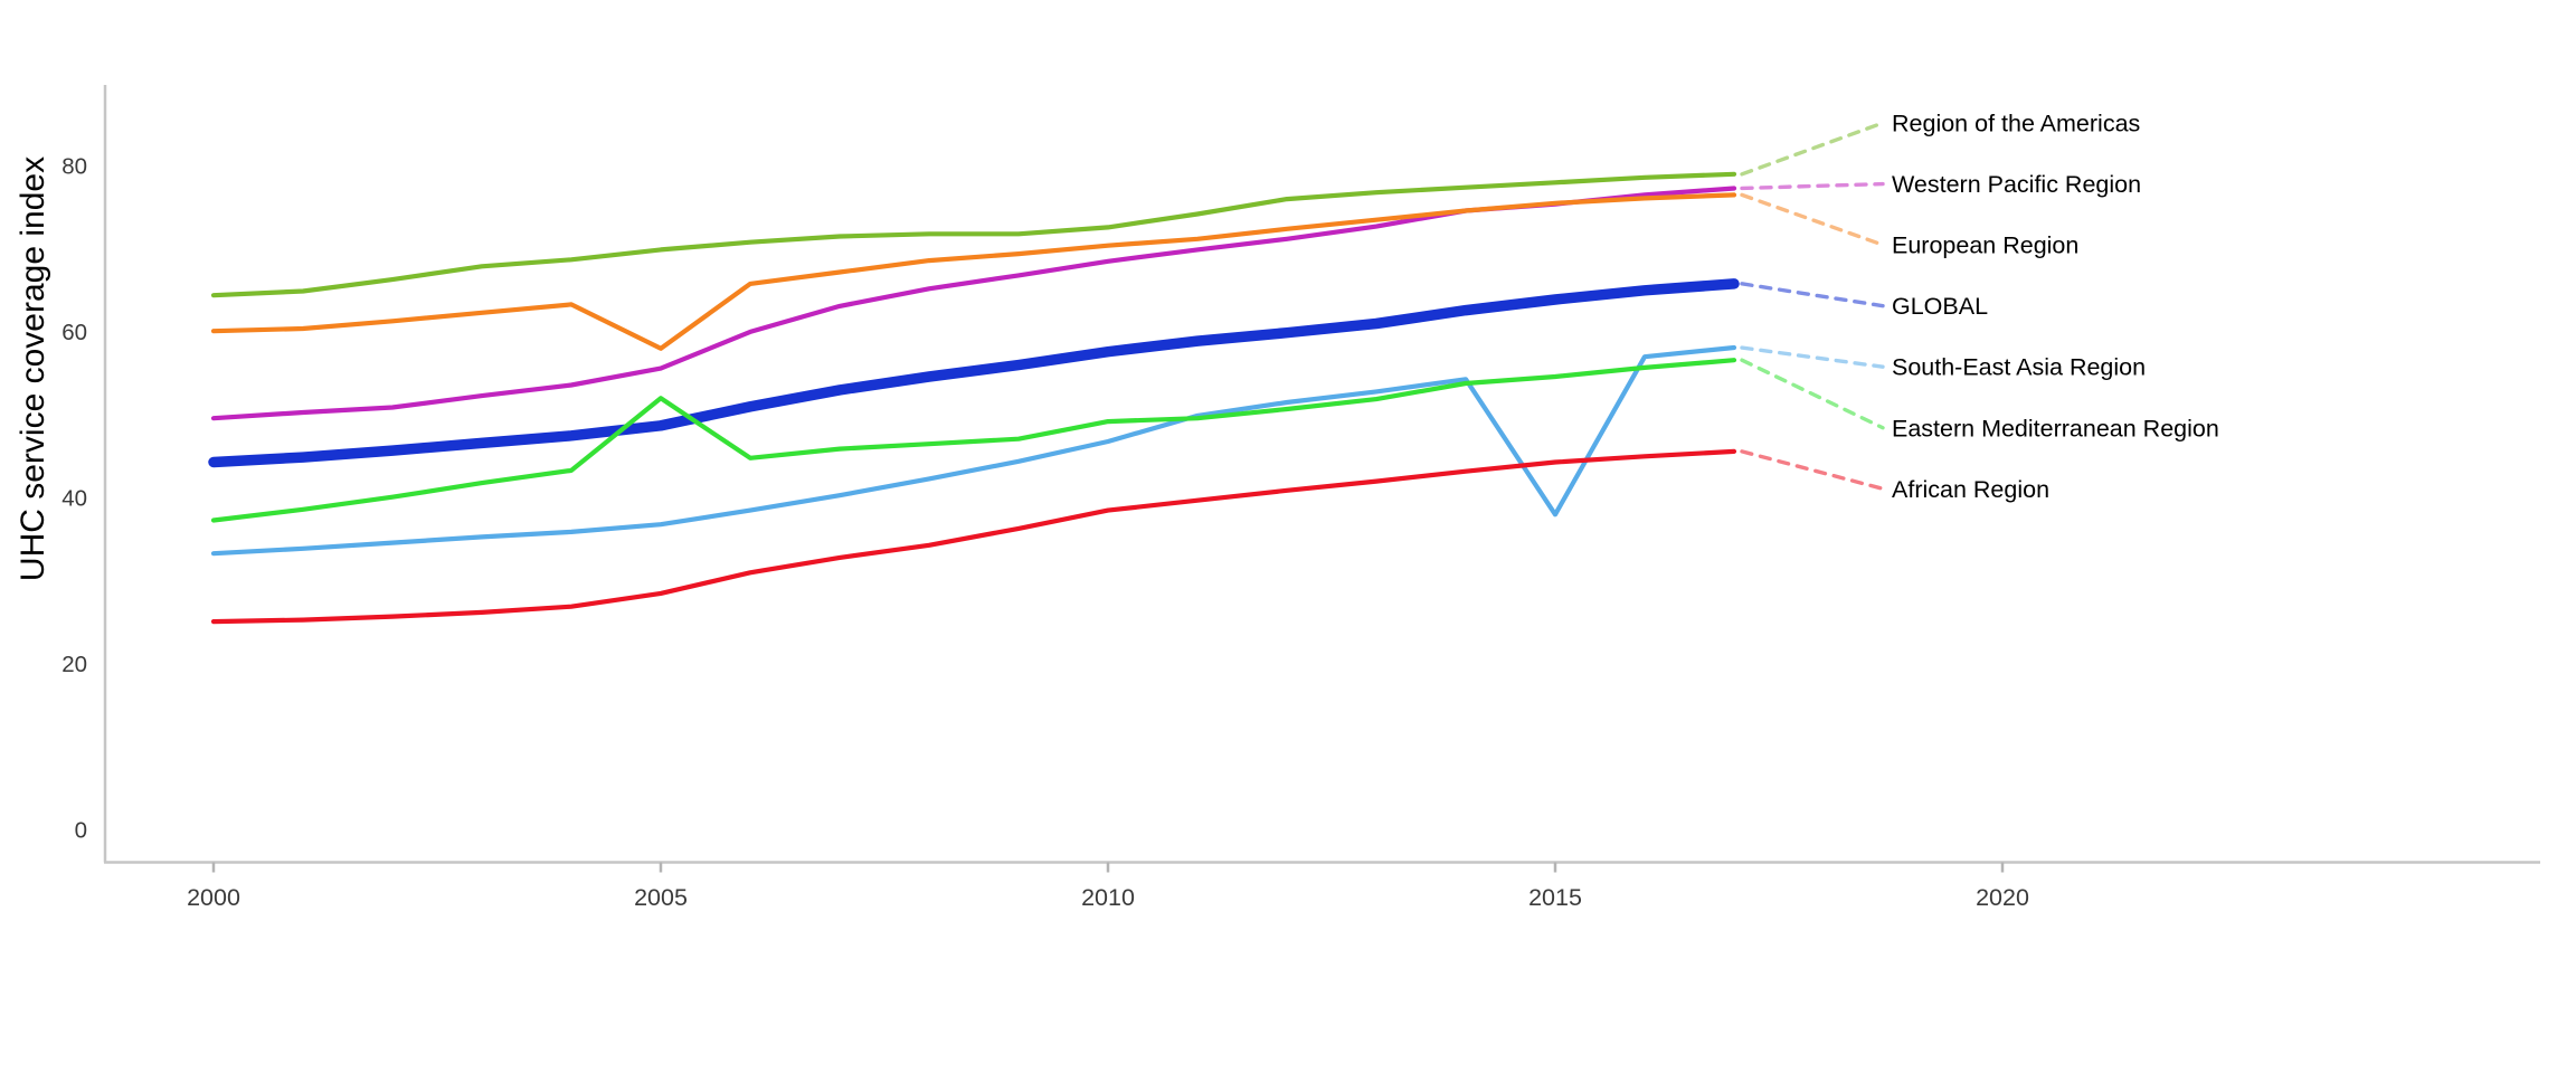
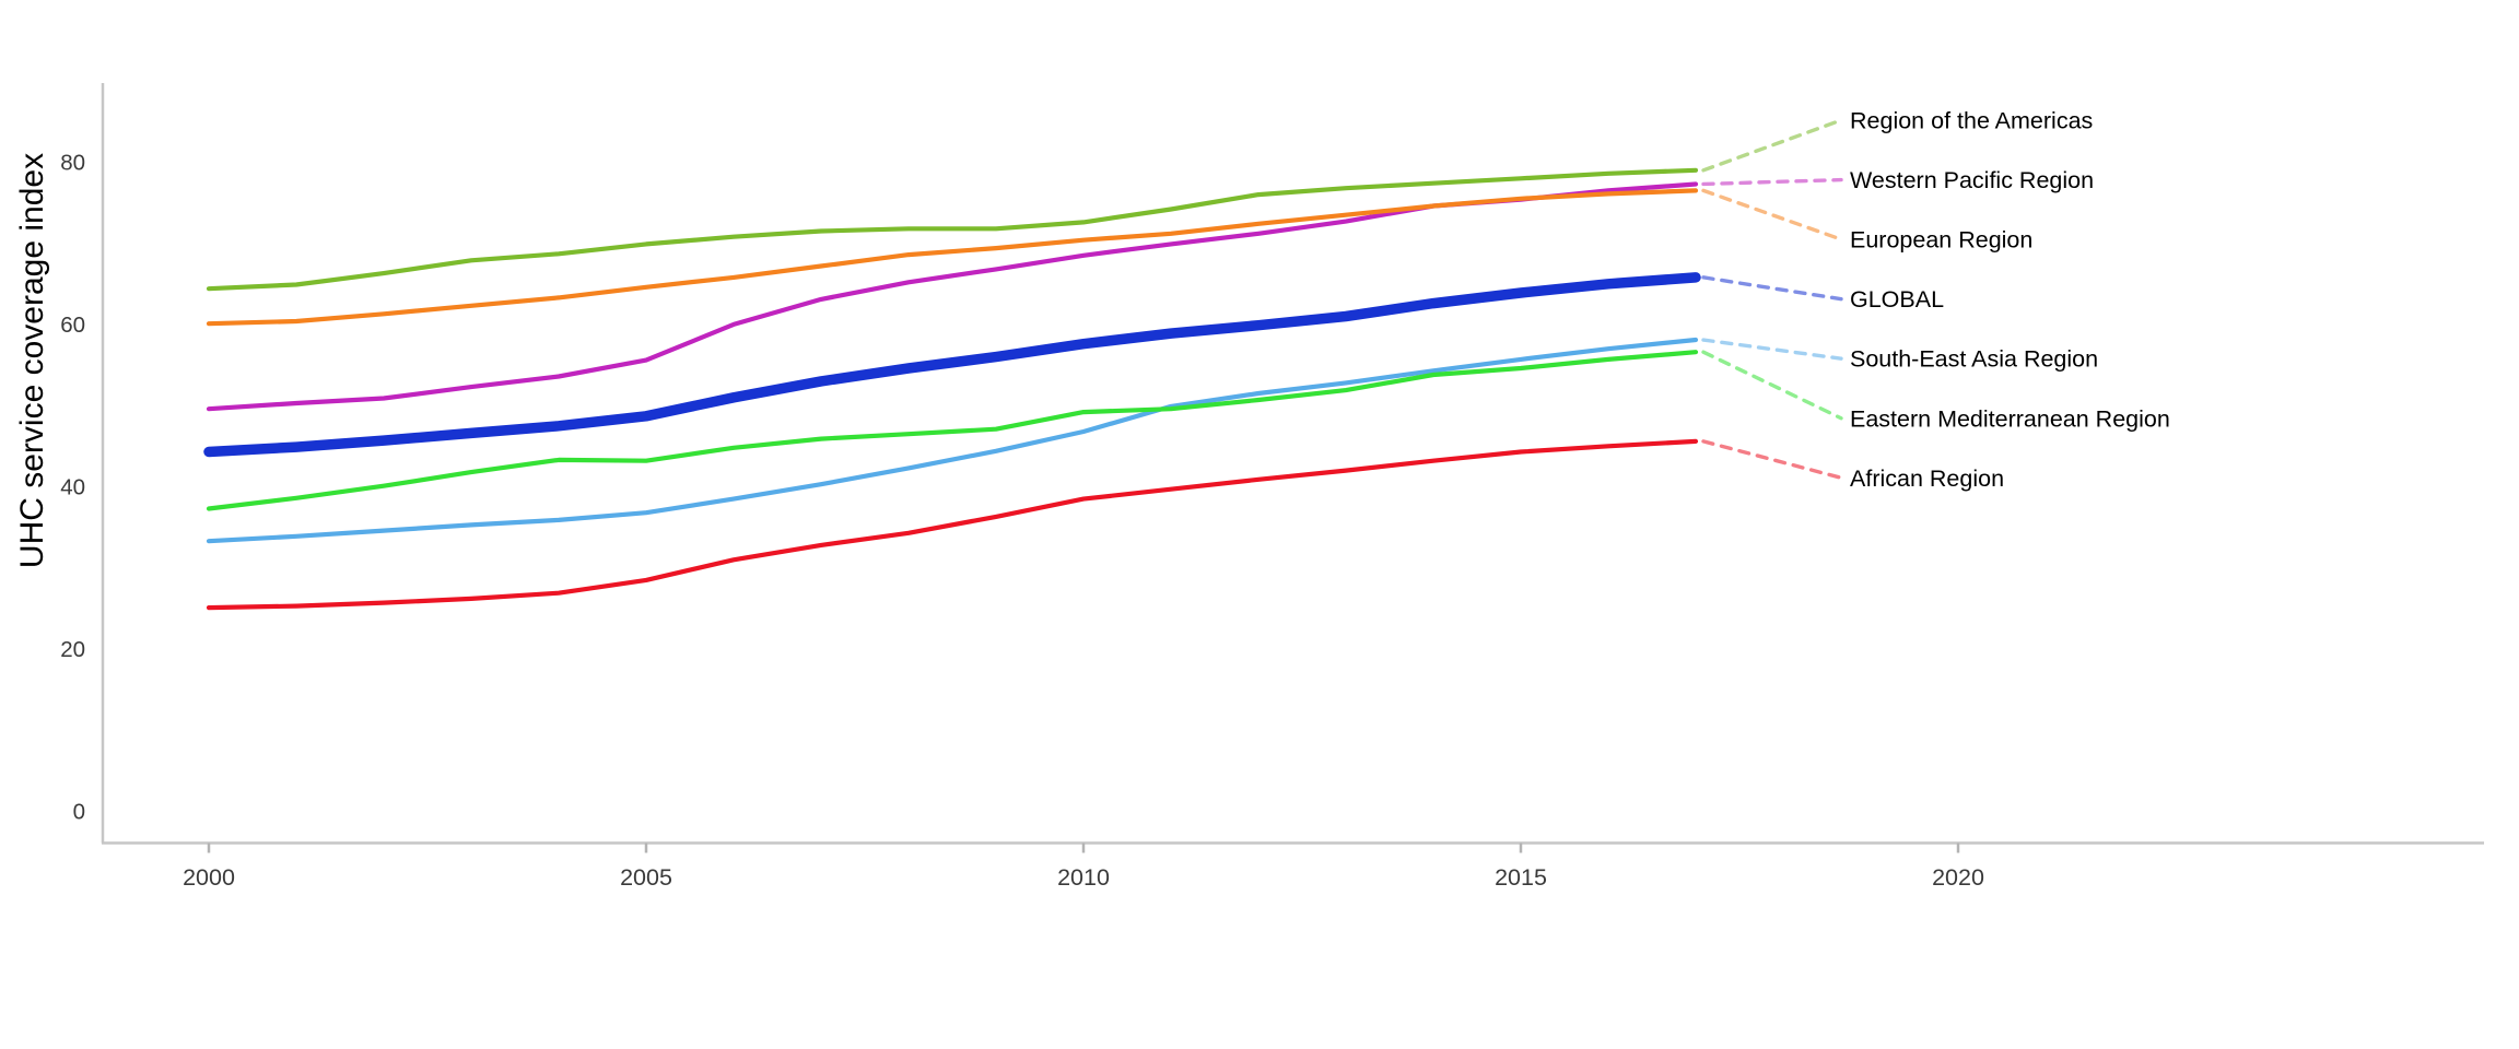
European Region/2005: 58 -> 65
Eastern Mediterranean Region/2005: 52 -> 43
South-East Asia Region/2015: 38 -> 56
